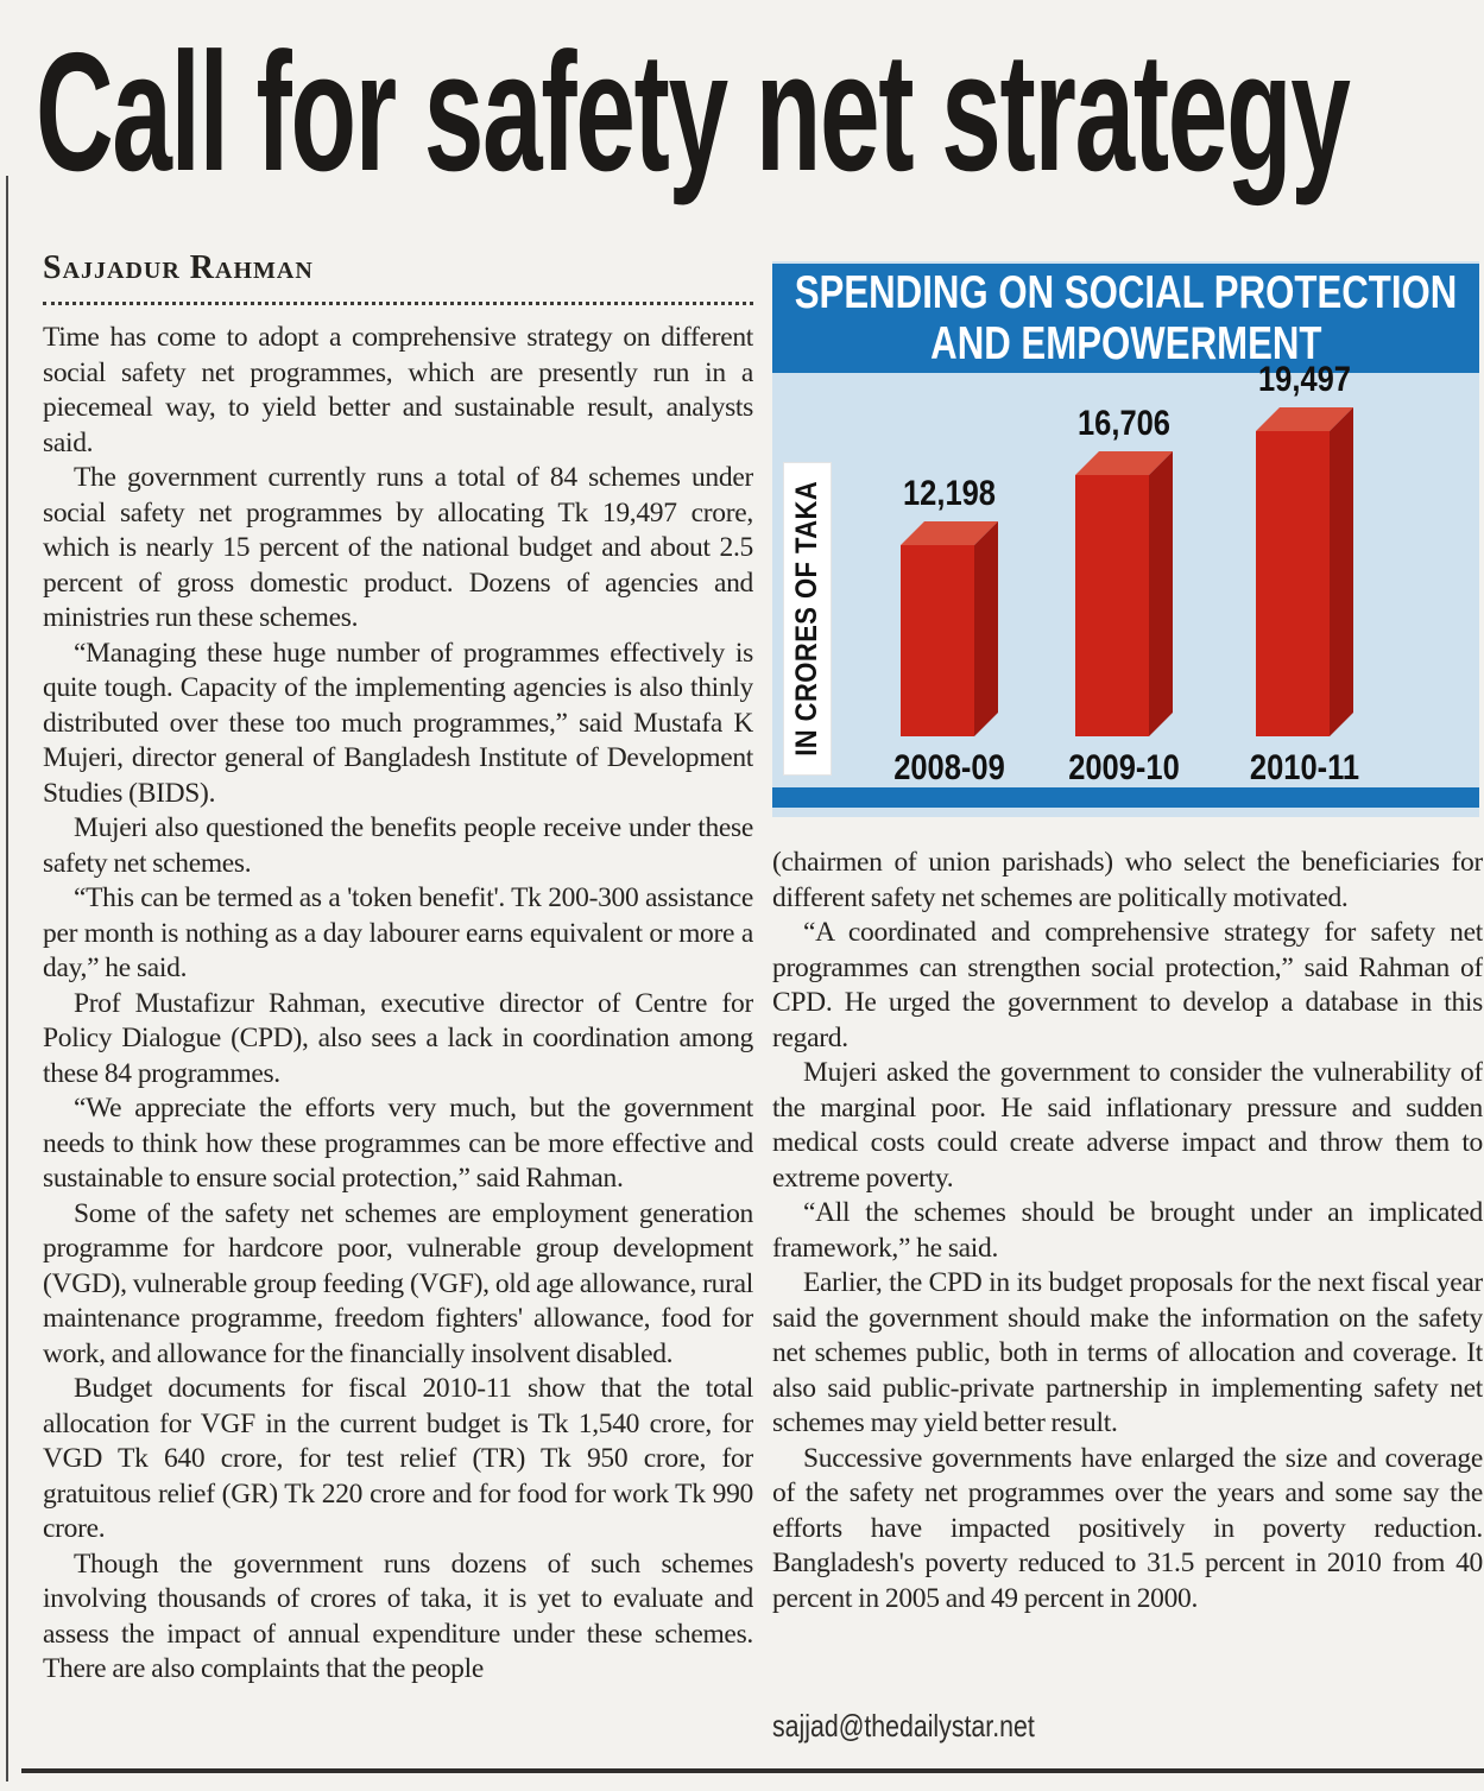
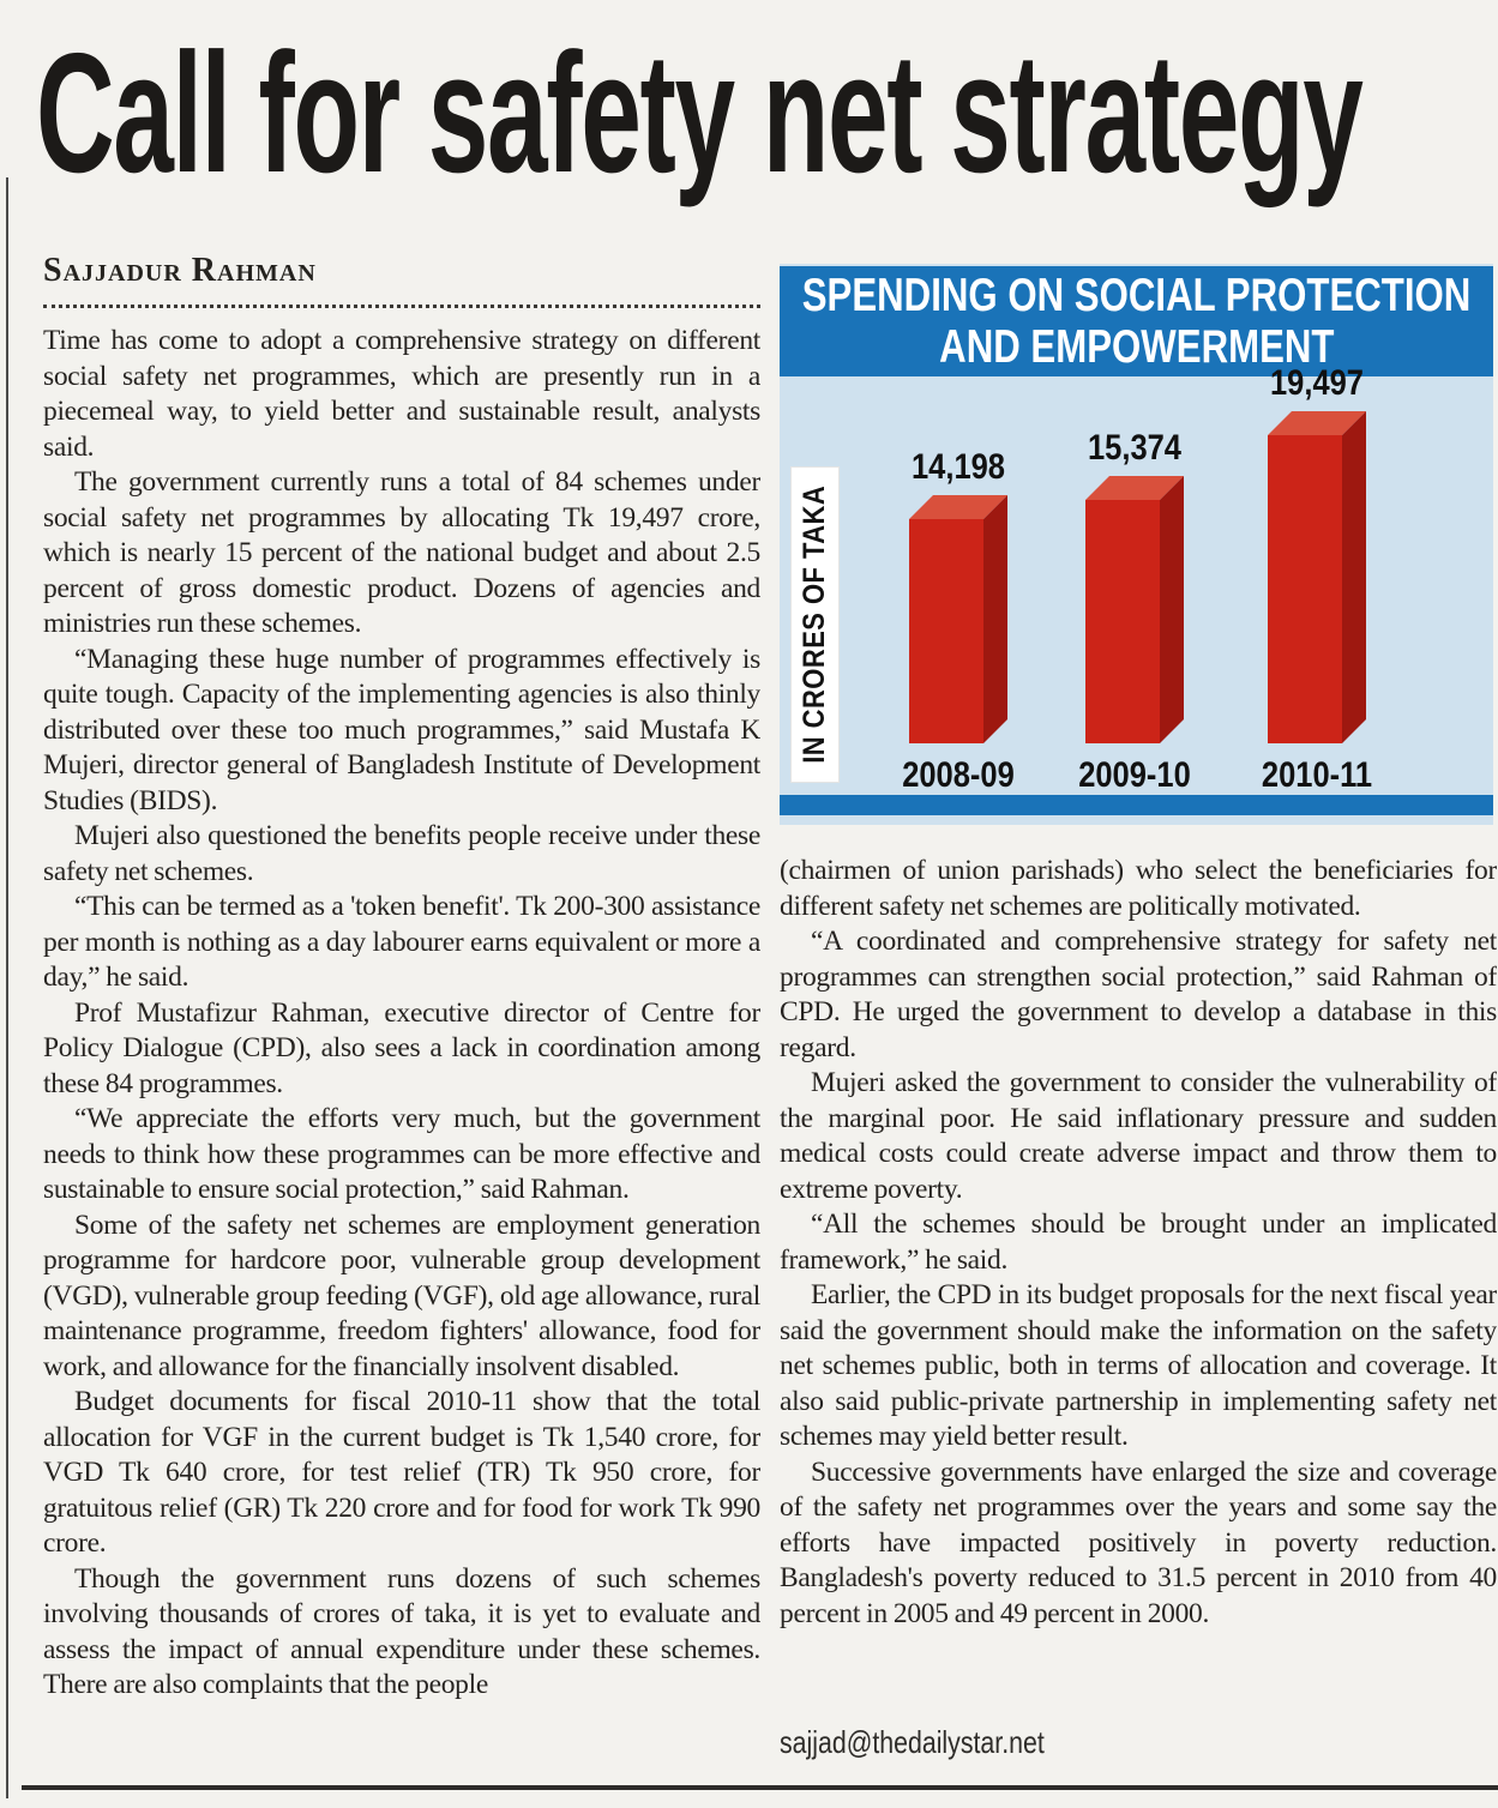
2008-09: 12,198 -> 14,198
2009-10: 16,706 -> 15,374
